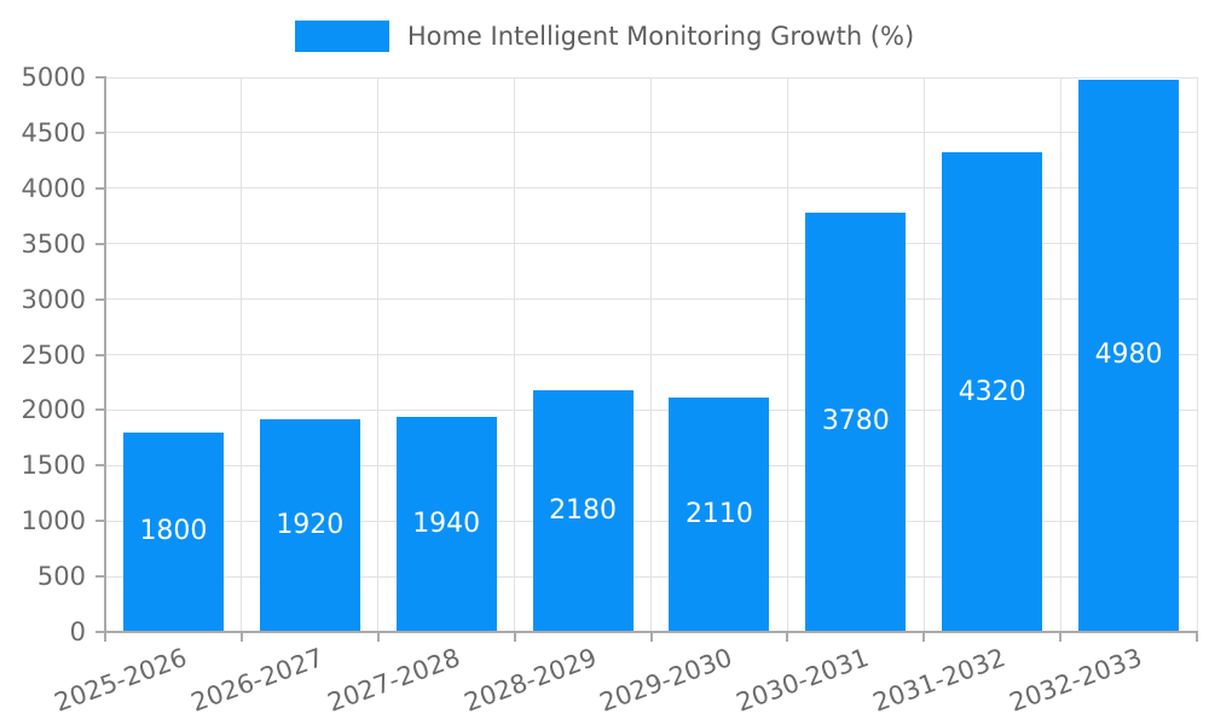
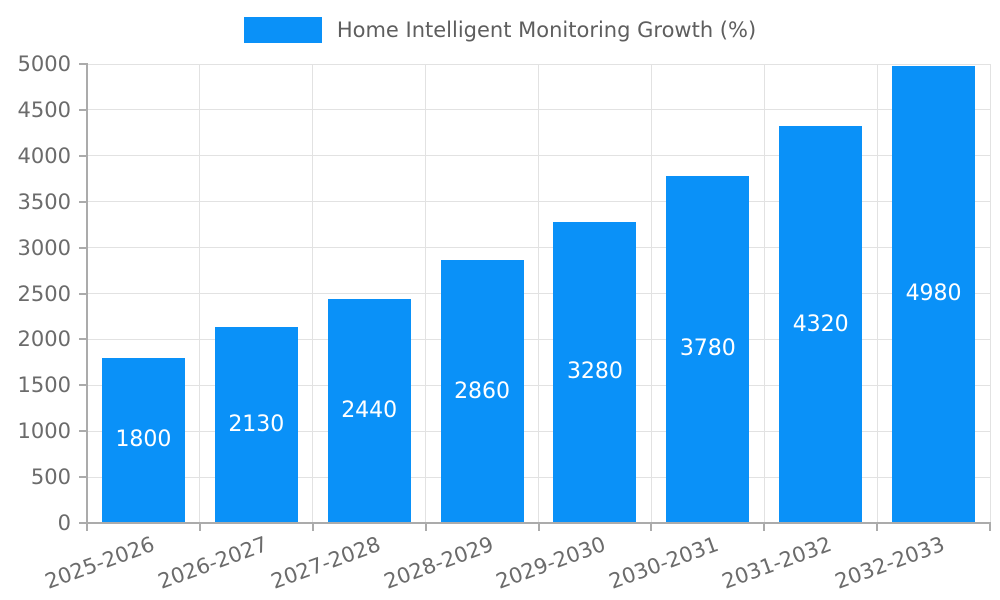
2026-2027: 1920 -> 2130
2027-2028: 1940 -> 2440
2028-2029: 2180 -> 2860
2029-2030: 2110 -> 3280
